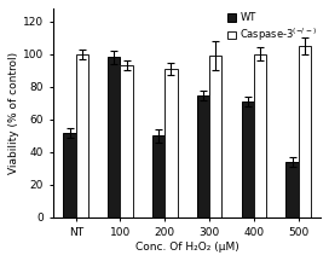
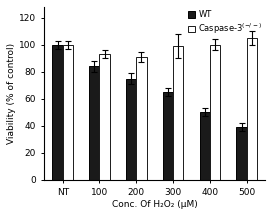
WT/NT: 52 -> 100
WT/100: 98 -> 84
WT/200: 50 -> 75
WT/300: 75 -> 65
WT/400: 71 -> 50
WT/500: 34 -> 39
